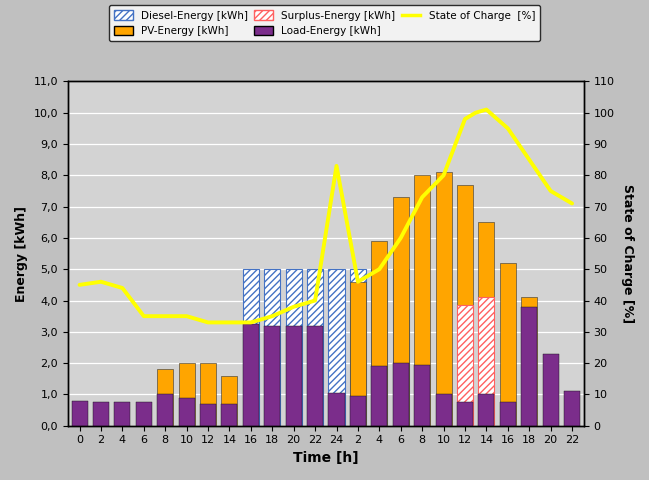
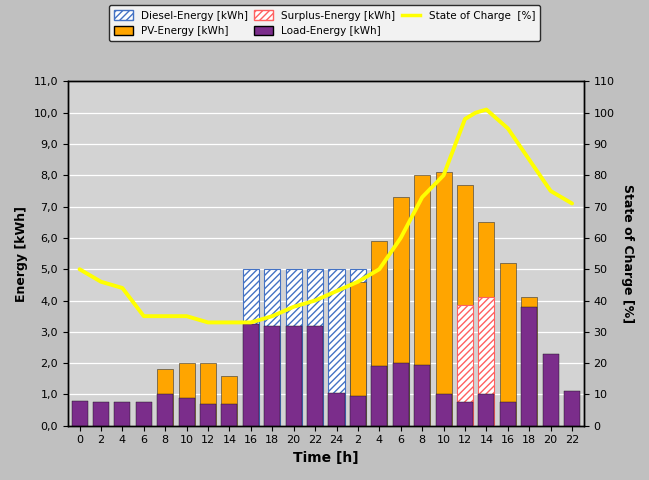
State of Charge [%]/0: 45 -> 50
State of Charge [%]/24: 83 -> 43
